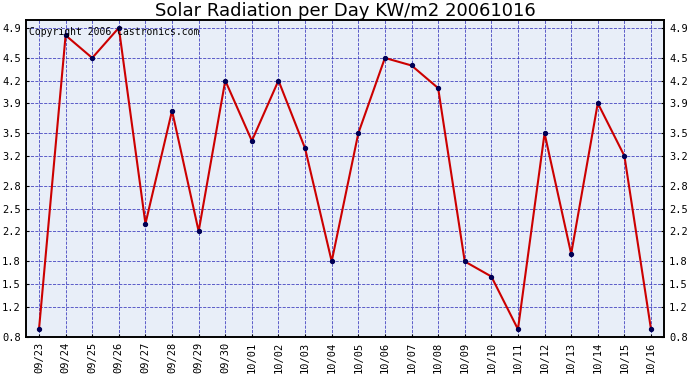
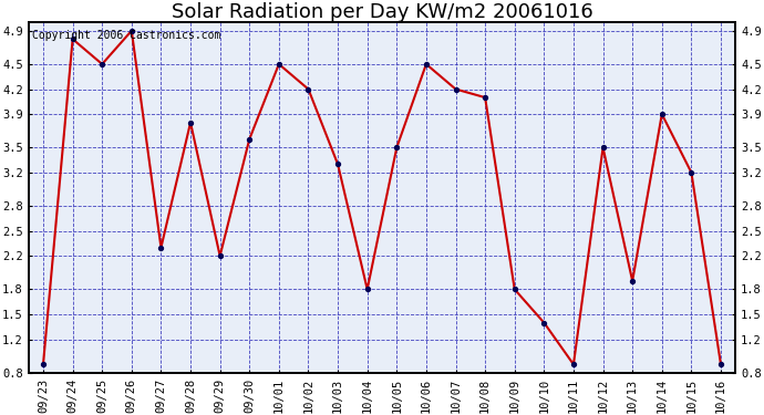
09/30: 4.2 -> 3.6
10/01: 3.4 -> 4.5
10/07: 4.4 -> 4.2
10/10: 1.6 -> 1.4
